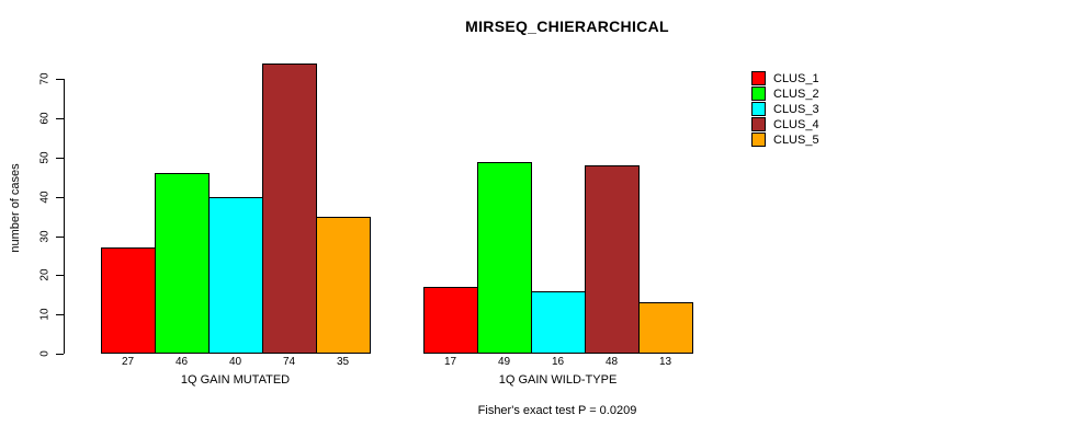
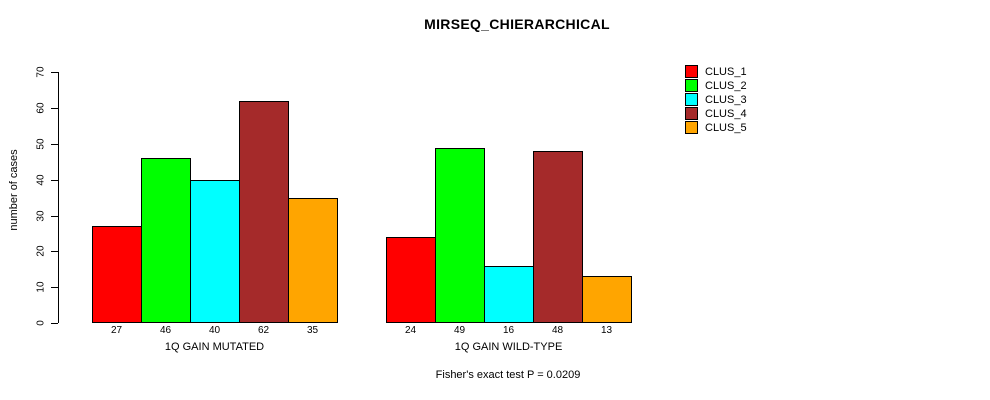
CLUS_4/1Q GAIN MUTATED: 74 -> 62
CLUS_1/1Q GAIN WILD-TYPE: 17 -> 24
